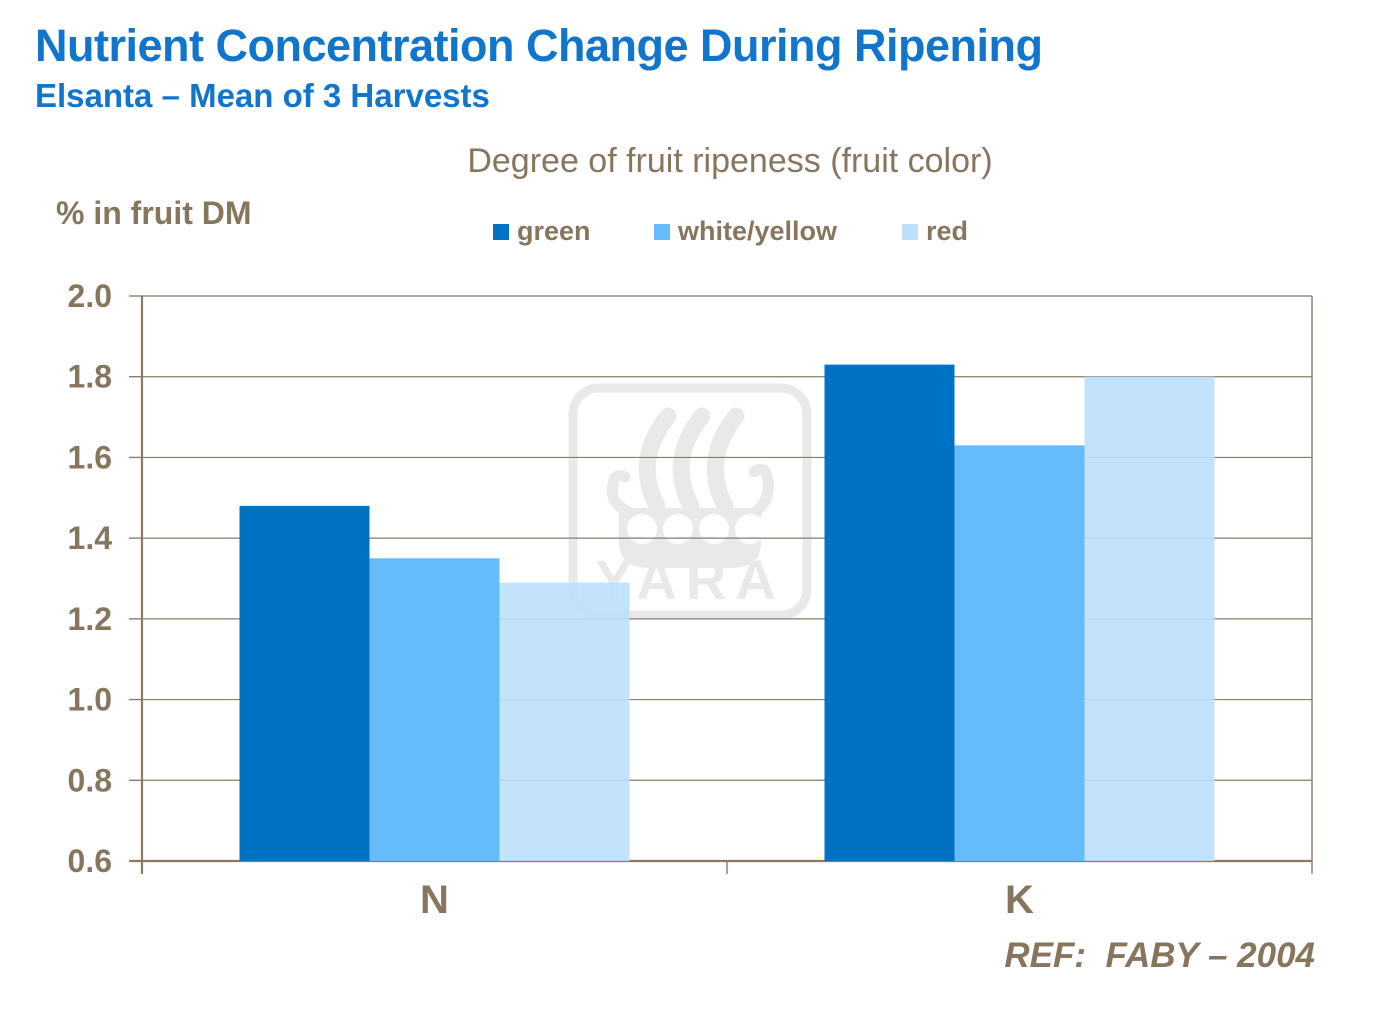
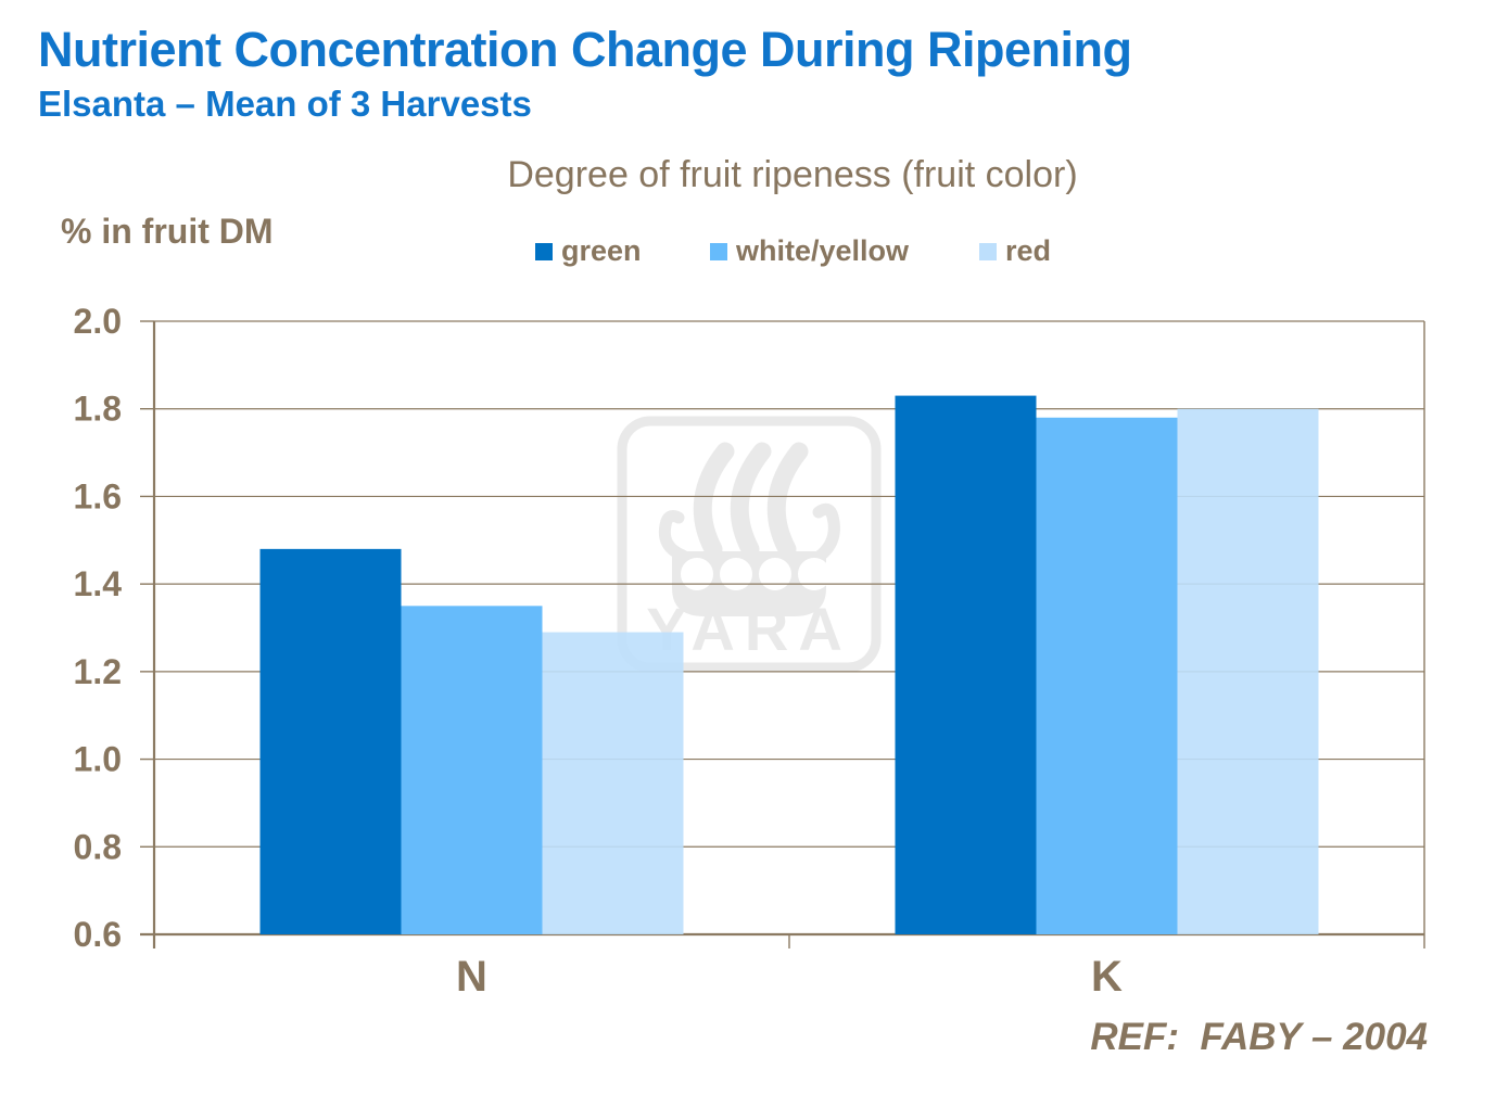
white/yellow/K: 1.63 -> 1.78
